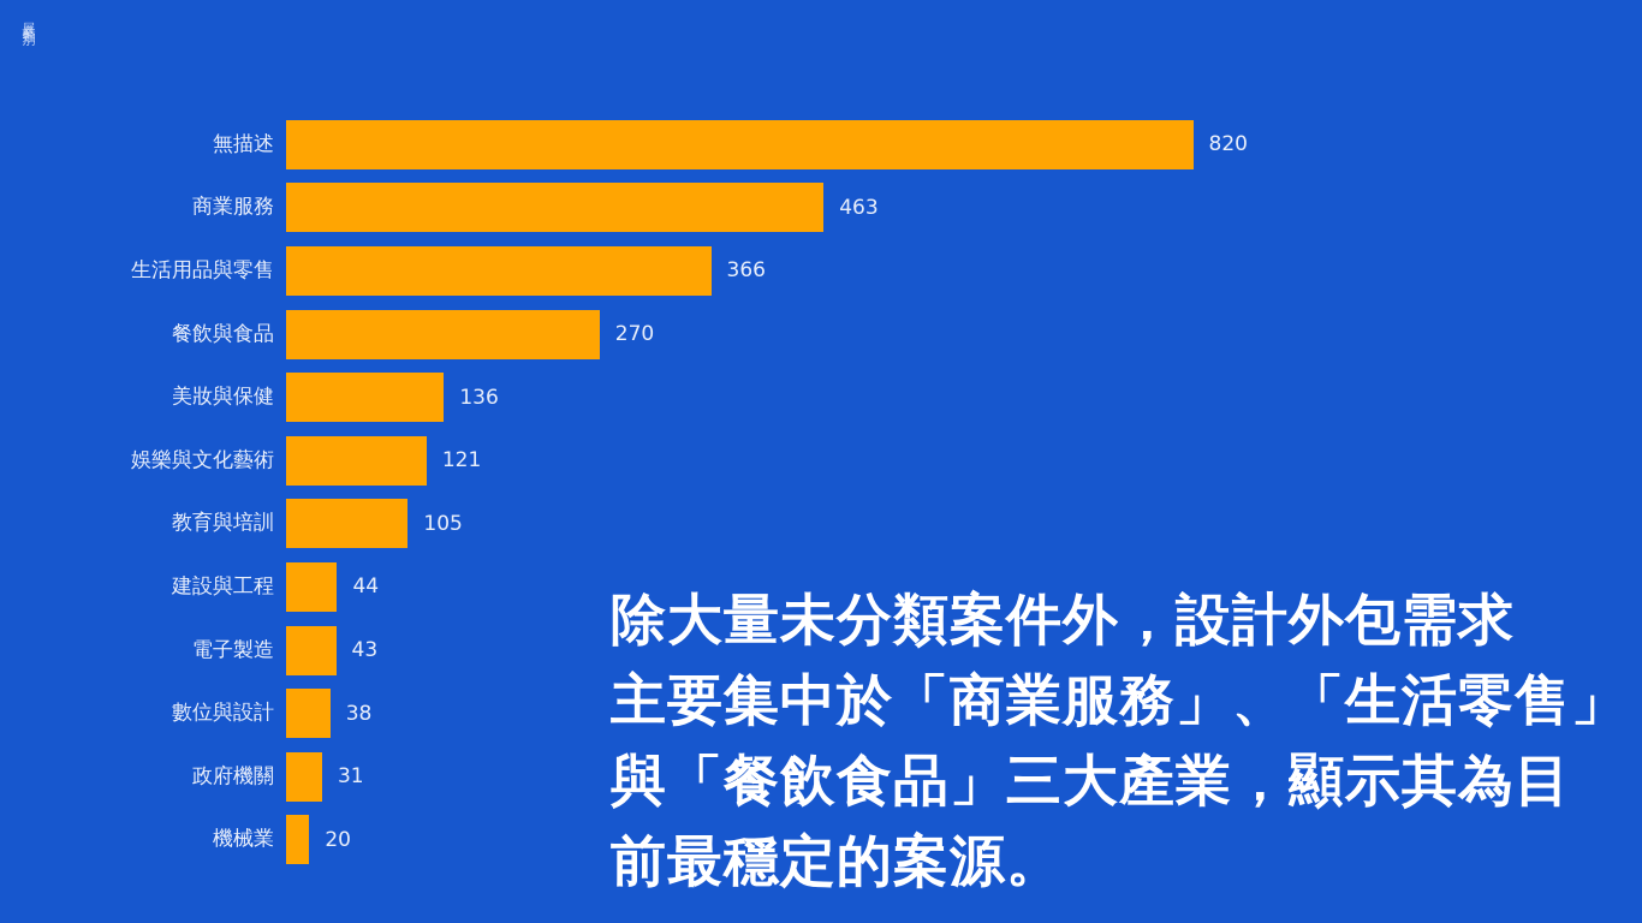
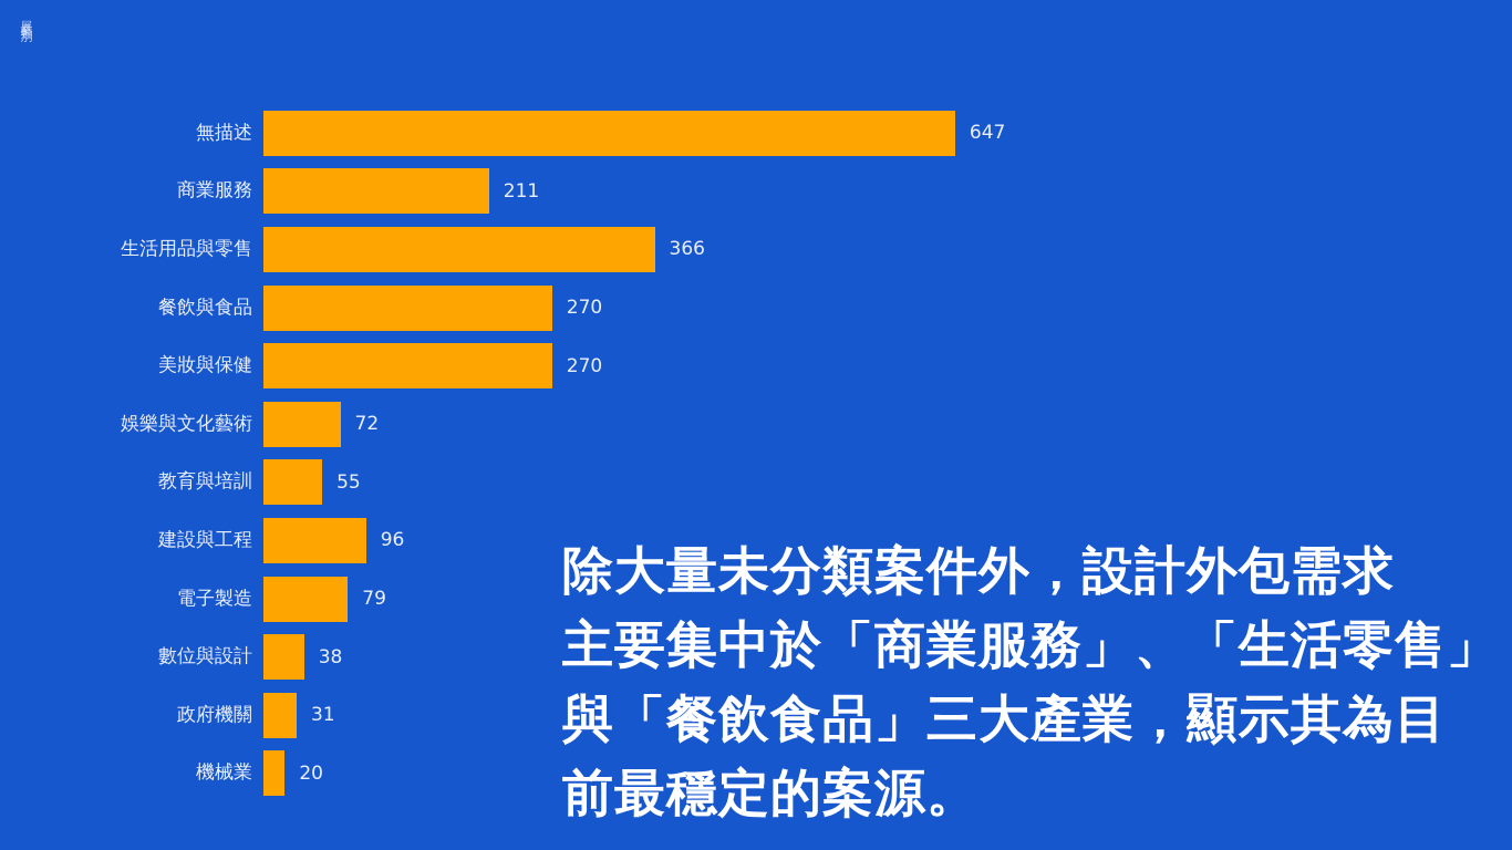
無描述: 820 -> 647
商業服務: 463 -> 211
美妝與保健: 136 -> 270
娛樂與文化藝術: 121 -> 72
教育與培訓: 105 -> 55
建設與工程: 44 -> 96
電子製造: 43 -> 79
